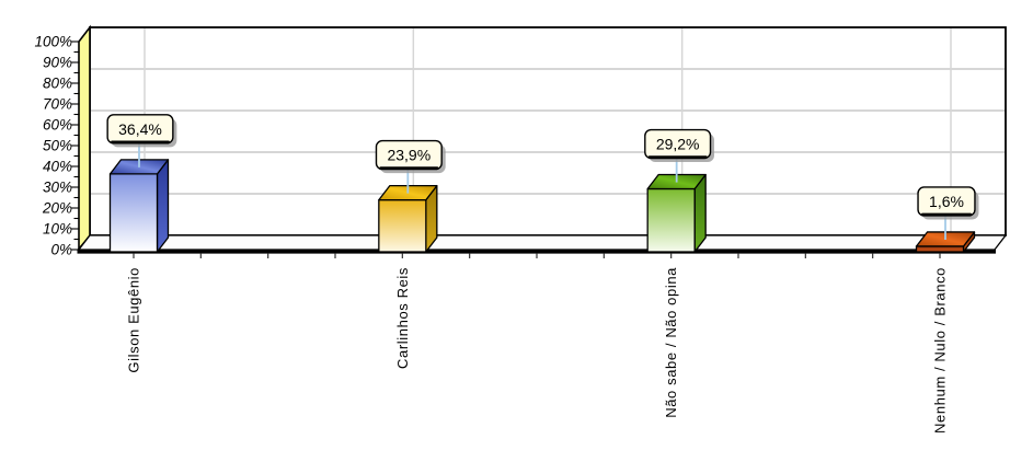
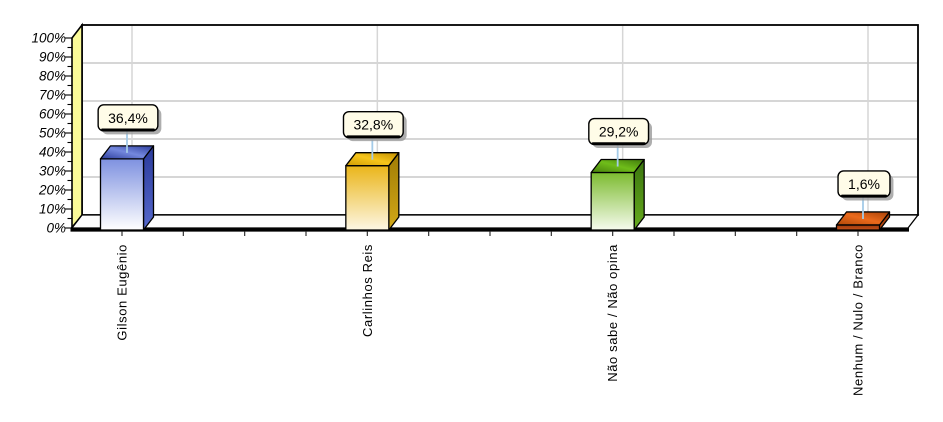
Carlinhos Reis: 23,9% -> 32,8%
